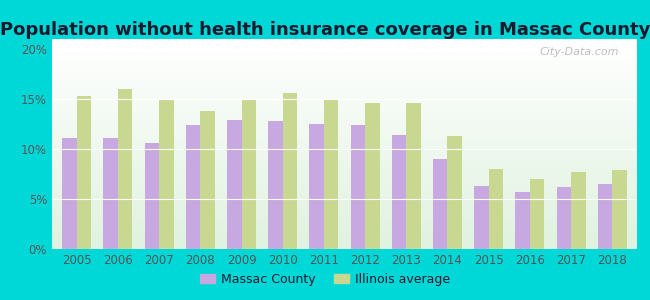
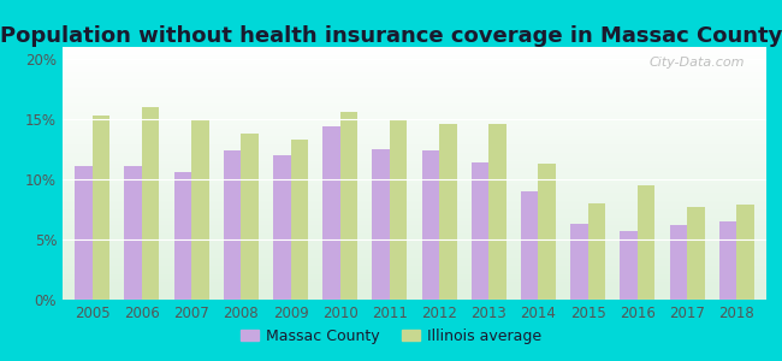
Massac County/2009: 12.9% -> 12.0%
Illinois average/2009: 15.0% -> 13.3%
Massac County/2010: 12.8% -> 14.4%
Illinois average/2016: 7.0% -> 9.5%
